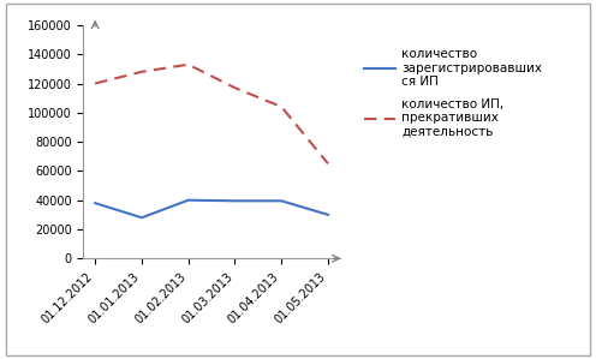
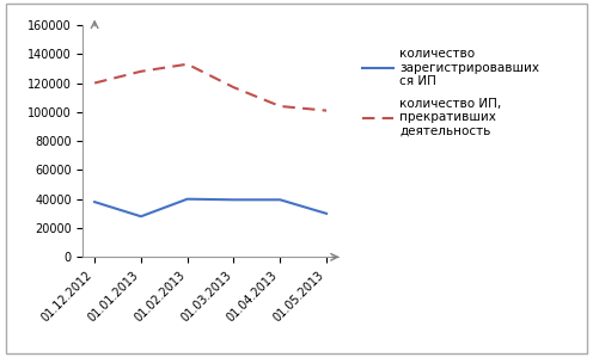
количество ИП, прекративших деятельность/01.05.2013: 65000 -> 101000
